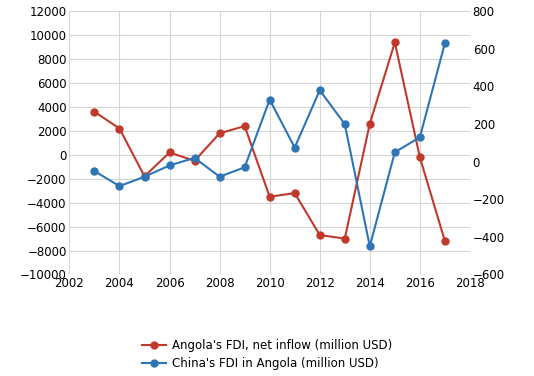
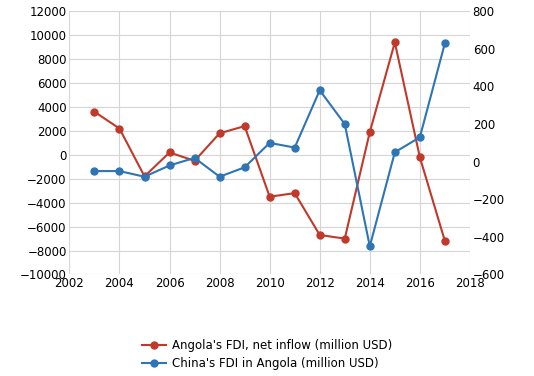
China's FDI in Angola (million USD)/2004: -130 -> -50
China's FDI in Angola (million USD)/2010: 330 -> 100
Angola's FDI, net inflow (million USD)/2014: 2600 -> 1900
